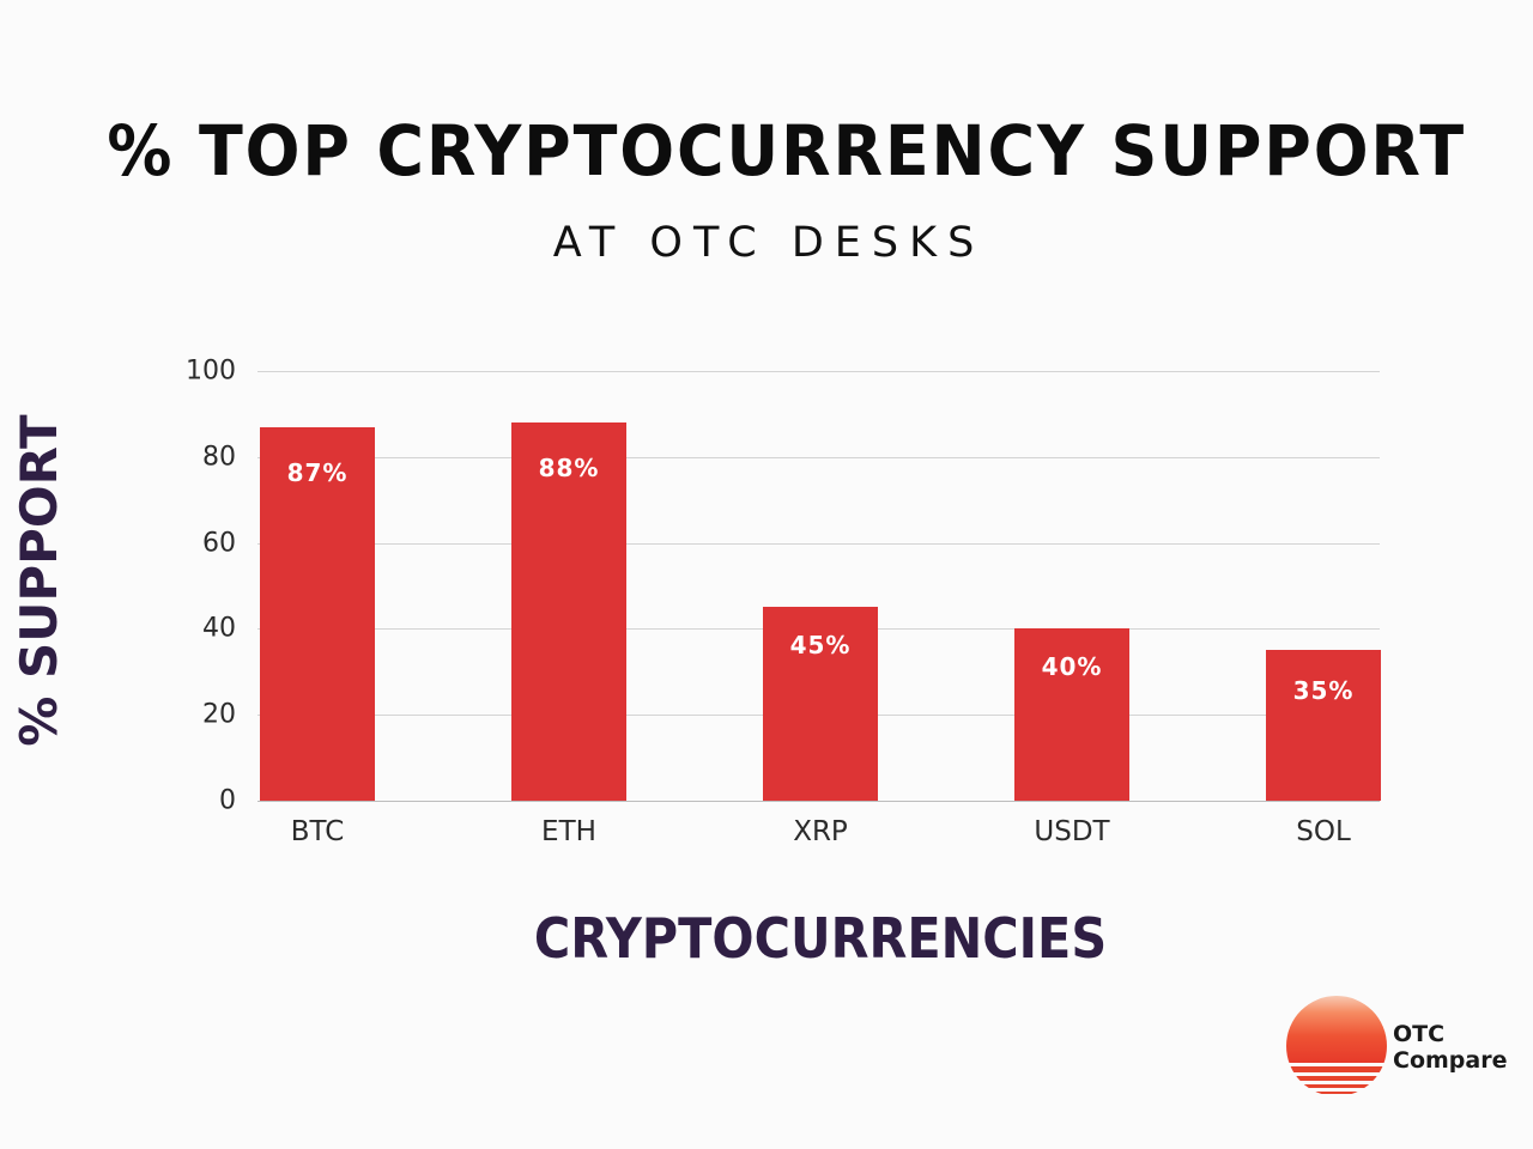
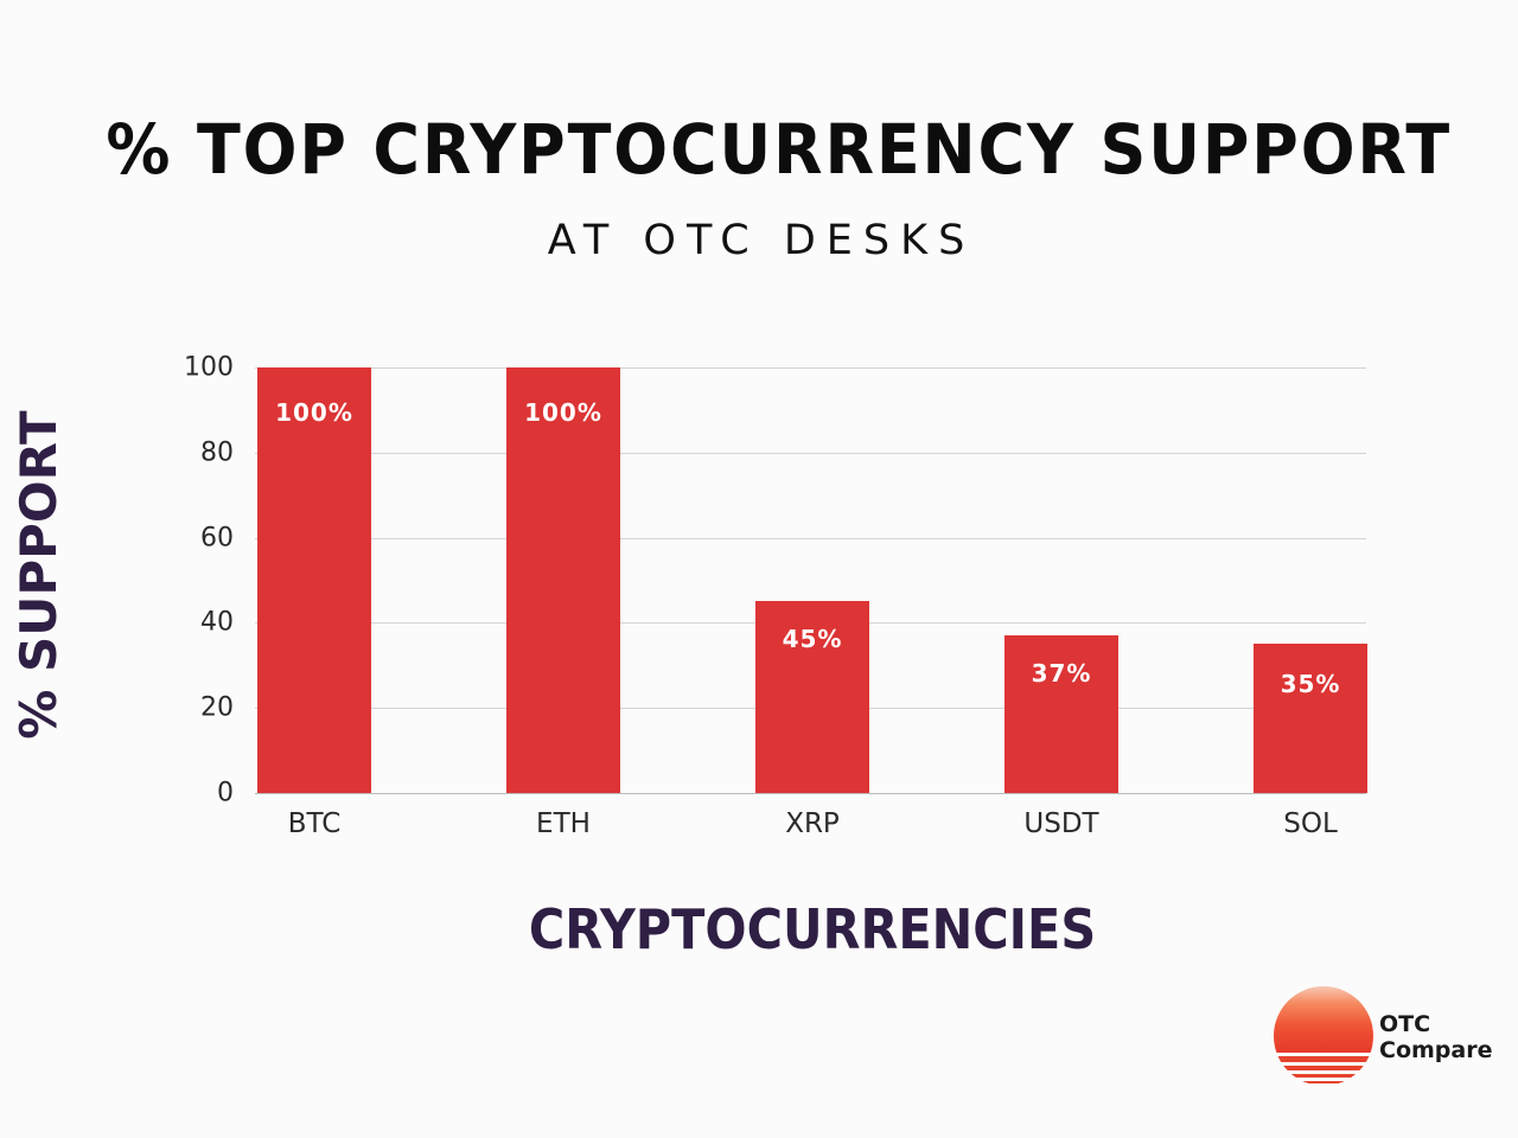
BTC: 87% -> 100%
ETH: 88% -> 100%
USDT: 40% -> 37%
